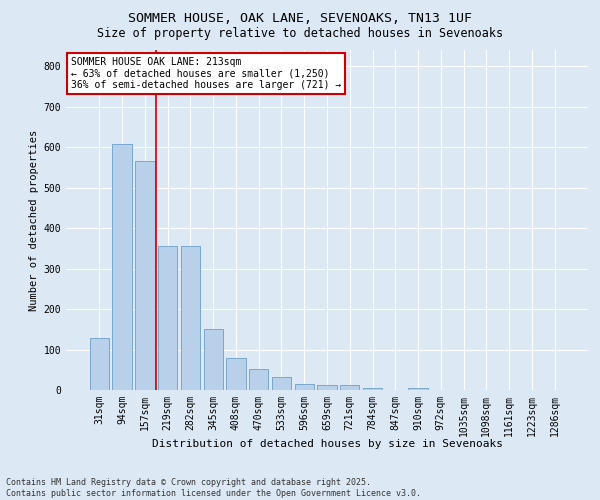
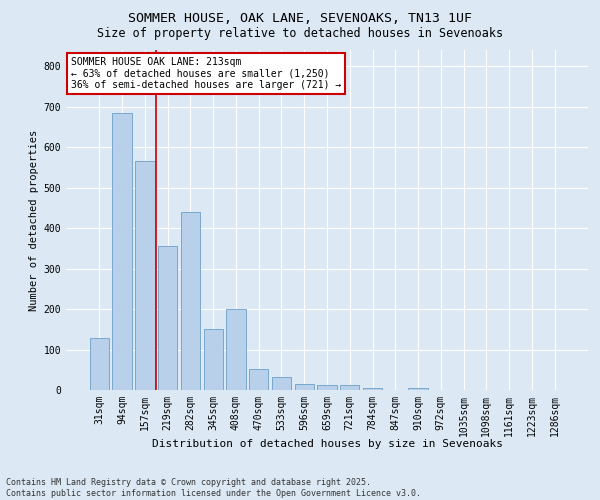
94sqm: 607 -> 685
282sqm: 355 -> 440
408sqm: 80 -> 200
